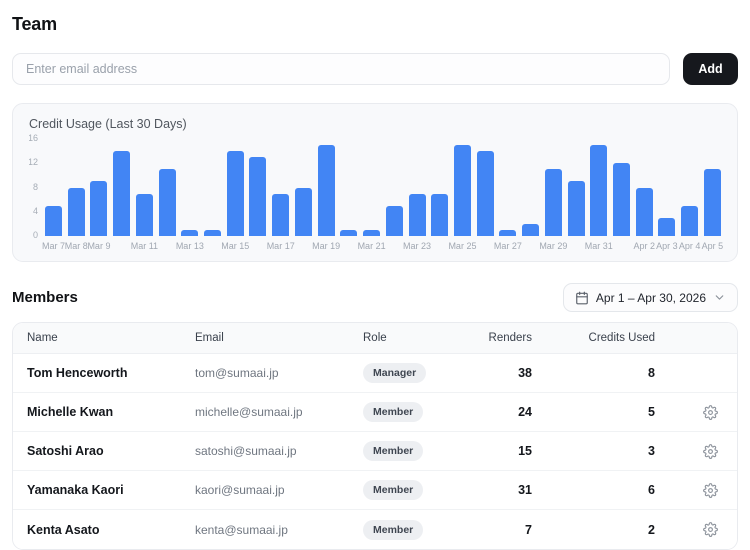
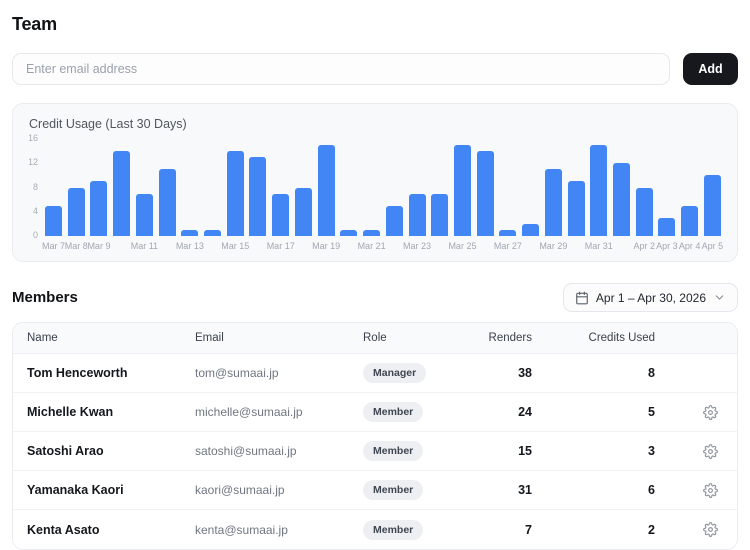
Apr 5: 11 -> 10
